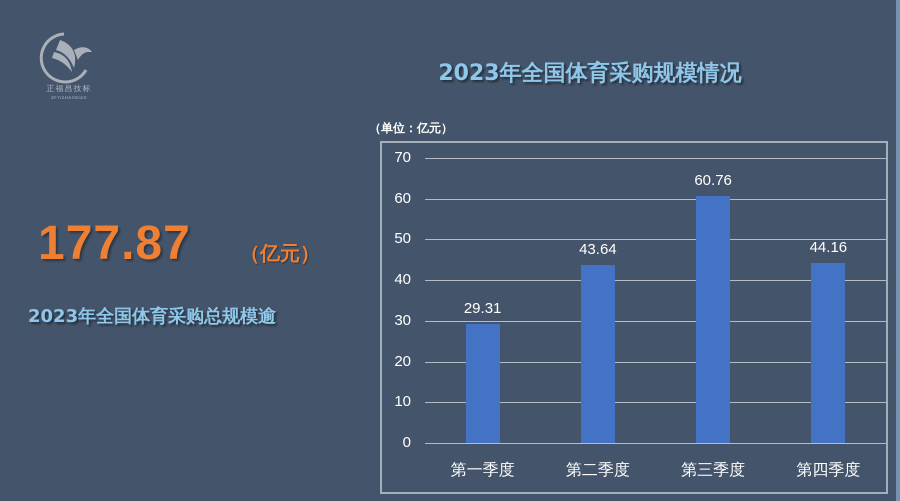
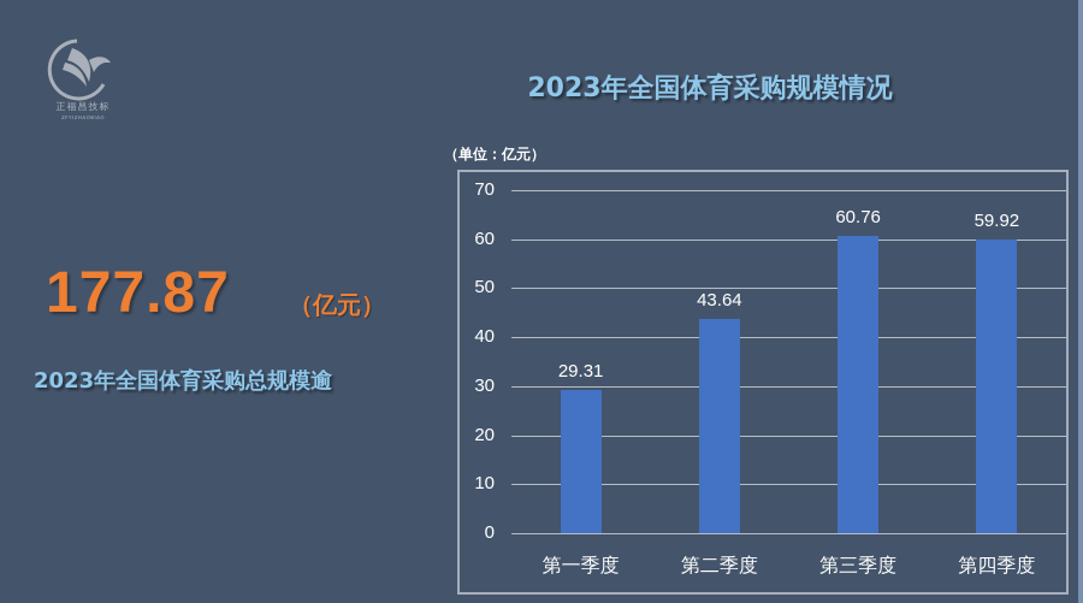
第四季度: 44.16 -> 59.92
